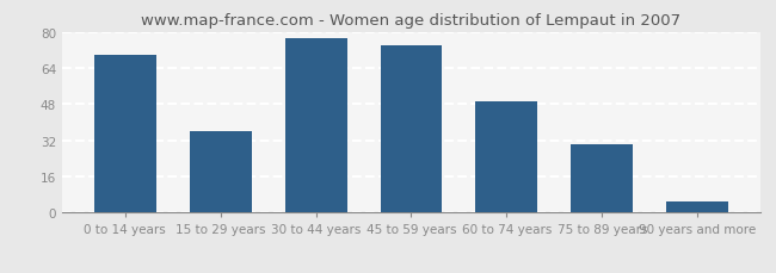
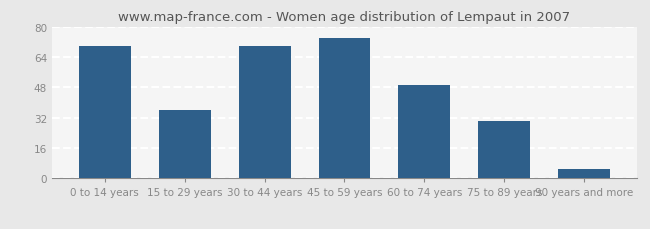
30 to 44 years: 77 -> 70
